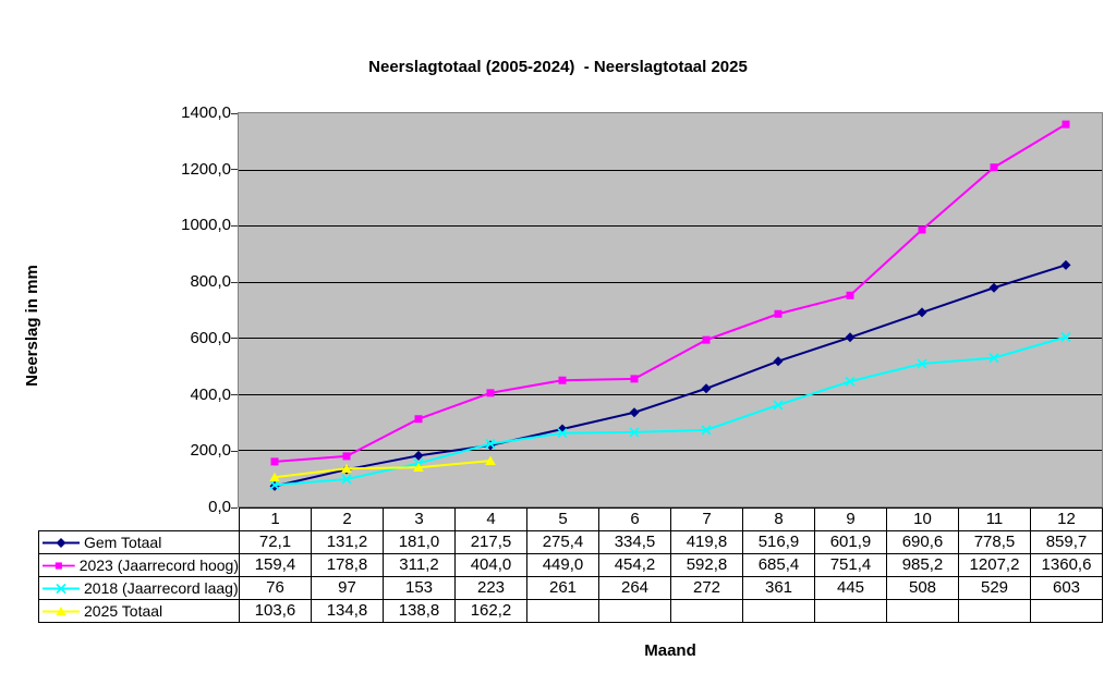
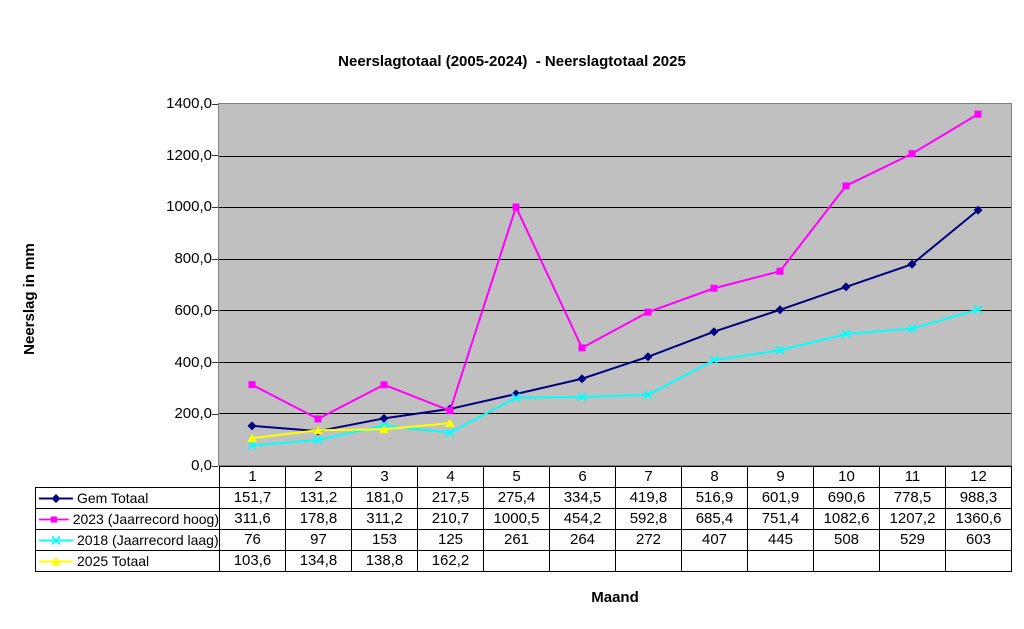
Gem Totaal/1: 72,1 -> 151,7
2023 (Jaarrecord hoog)/1: 159,4 -> 311,6
2023 (Jaarrecord hoog)/4: 404,0 -> 210,7
2018 (Jaarrecord laag)/4: 223 -> 125
2023 (Jaarrecord hoog)/5: 449,0 -> 1000,5
2018 (Jaarrecord laag)/8: 361 -> 407
2023 (Jaarrecord hoog)/10: 985,2 -> 1082,6
Gem Totaal/12: 859,7 -> 988,3
